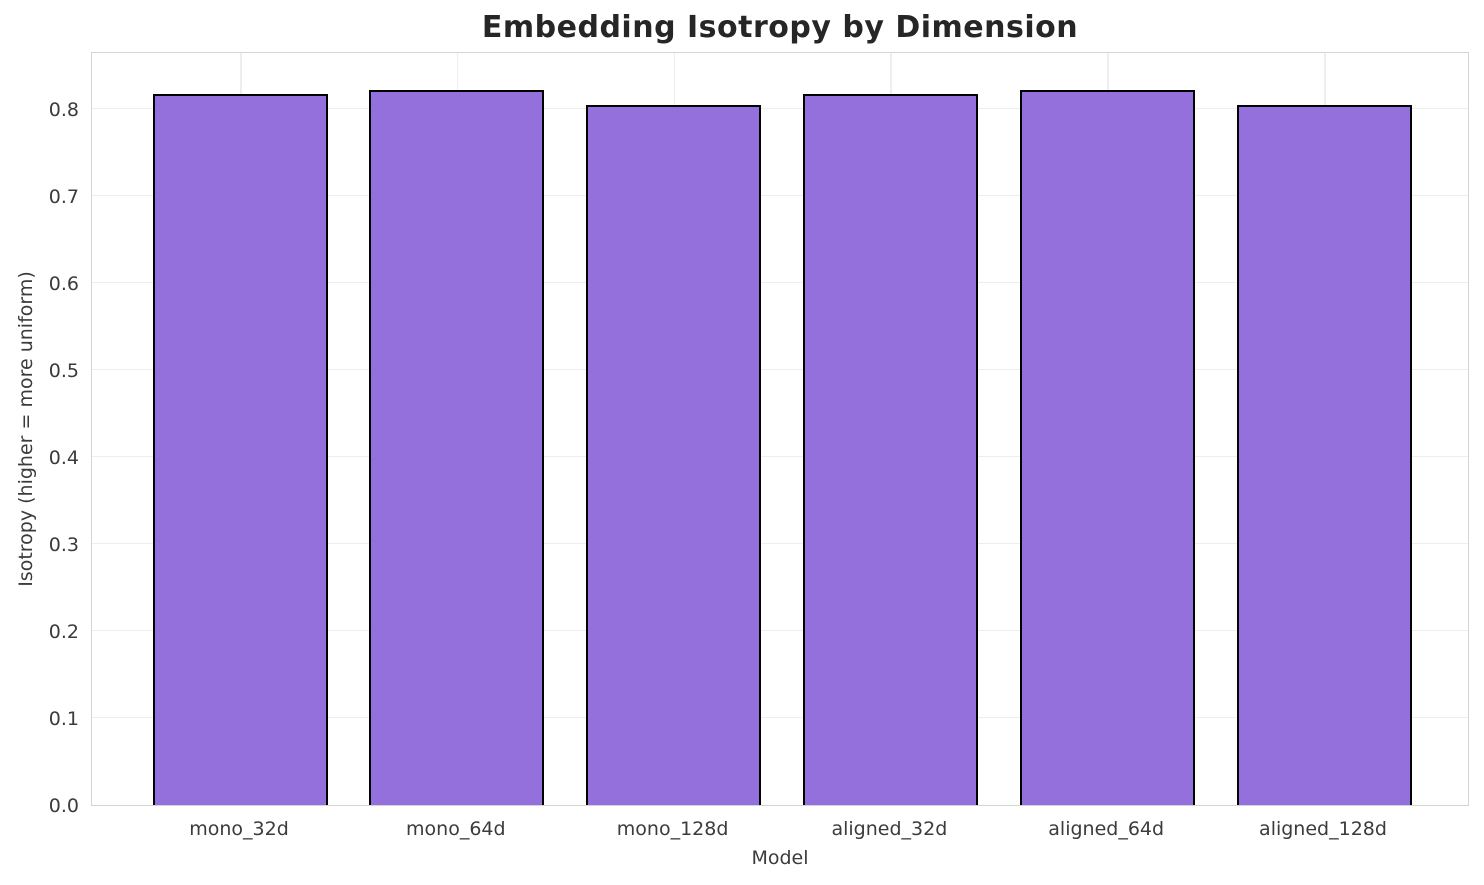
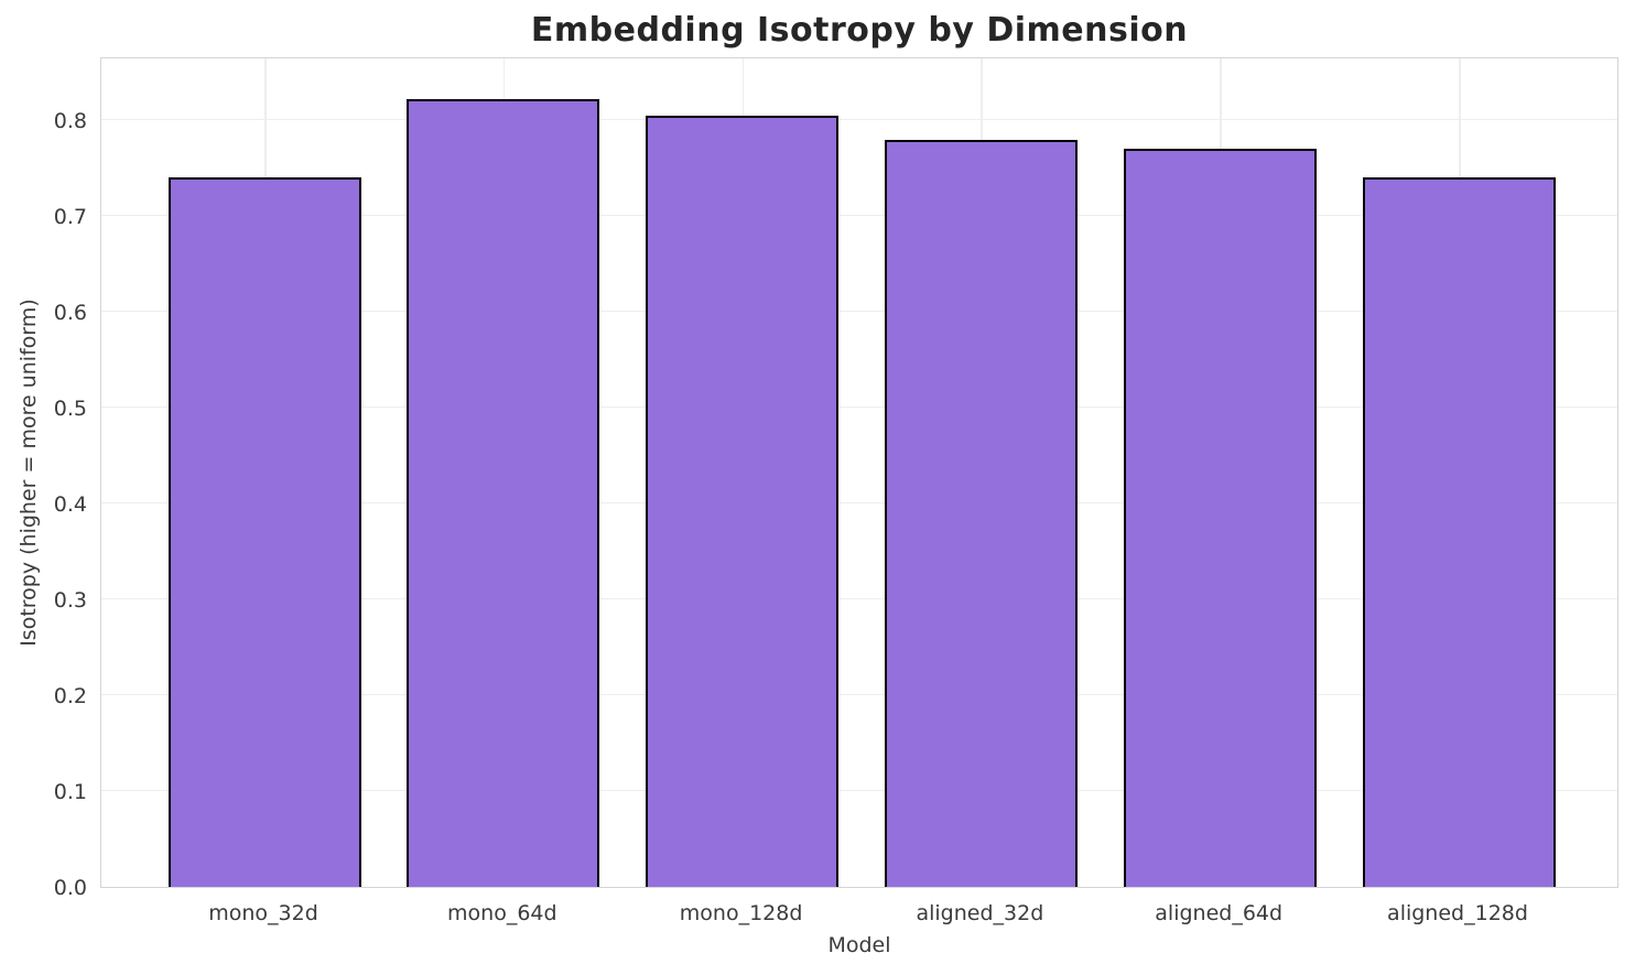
mono_32d: 0.82 -> 0.74
aligned_32d: 0.82 -> 0.78
aligned_64d: 0.82 -> 0.77
aligned_128d: 0.81 -> 0.74
